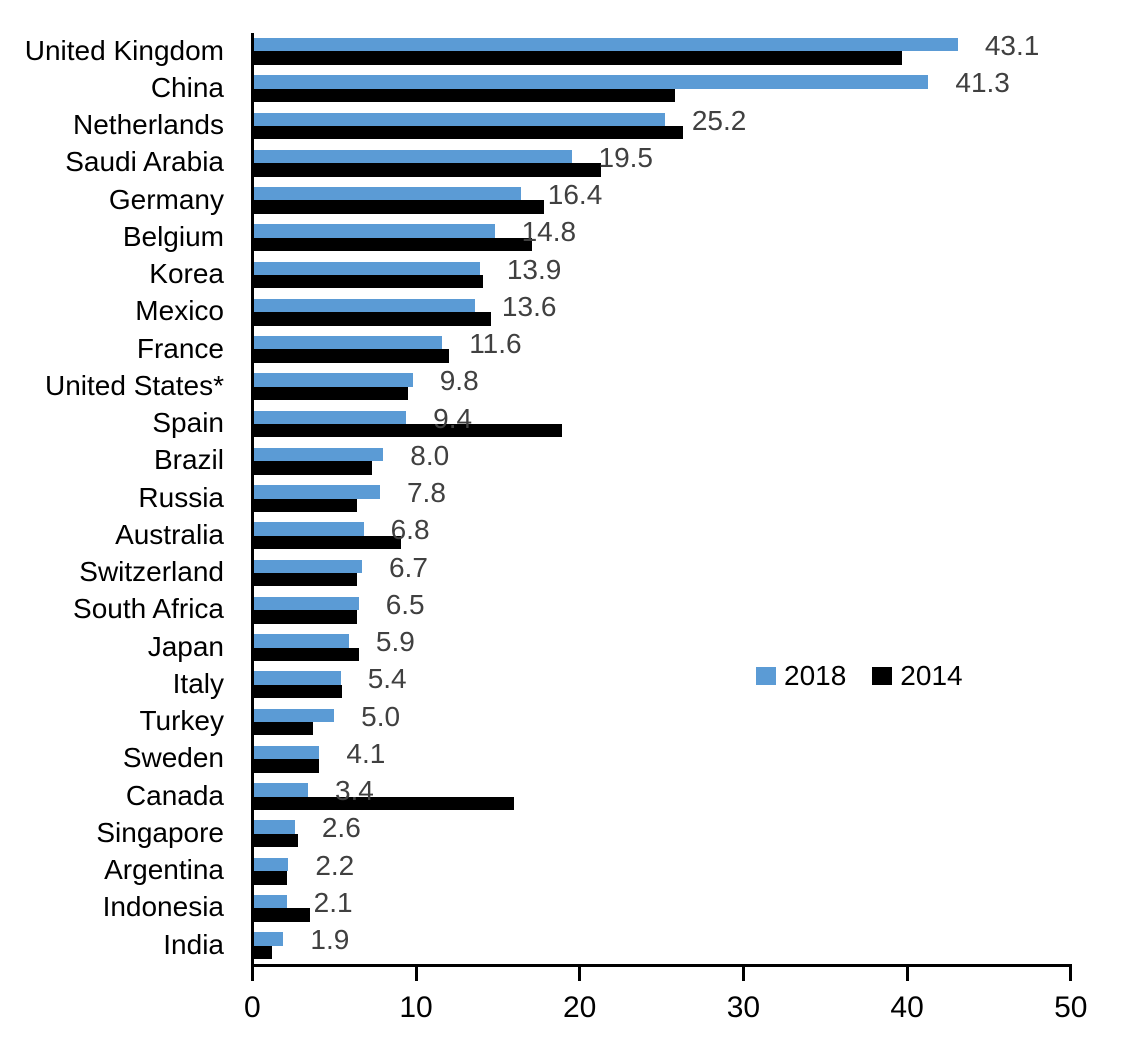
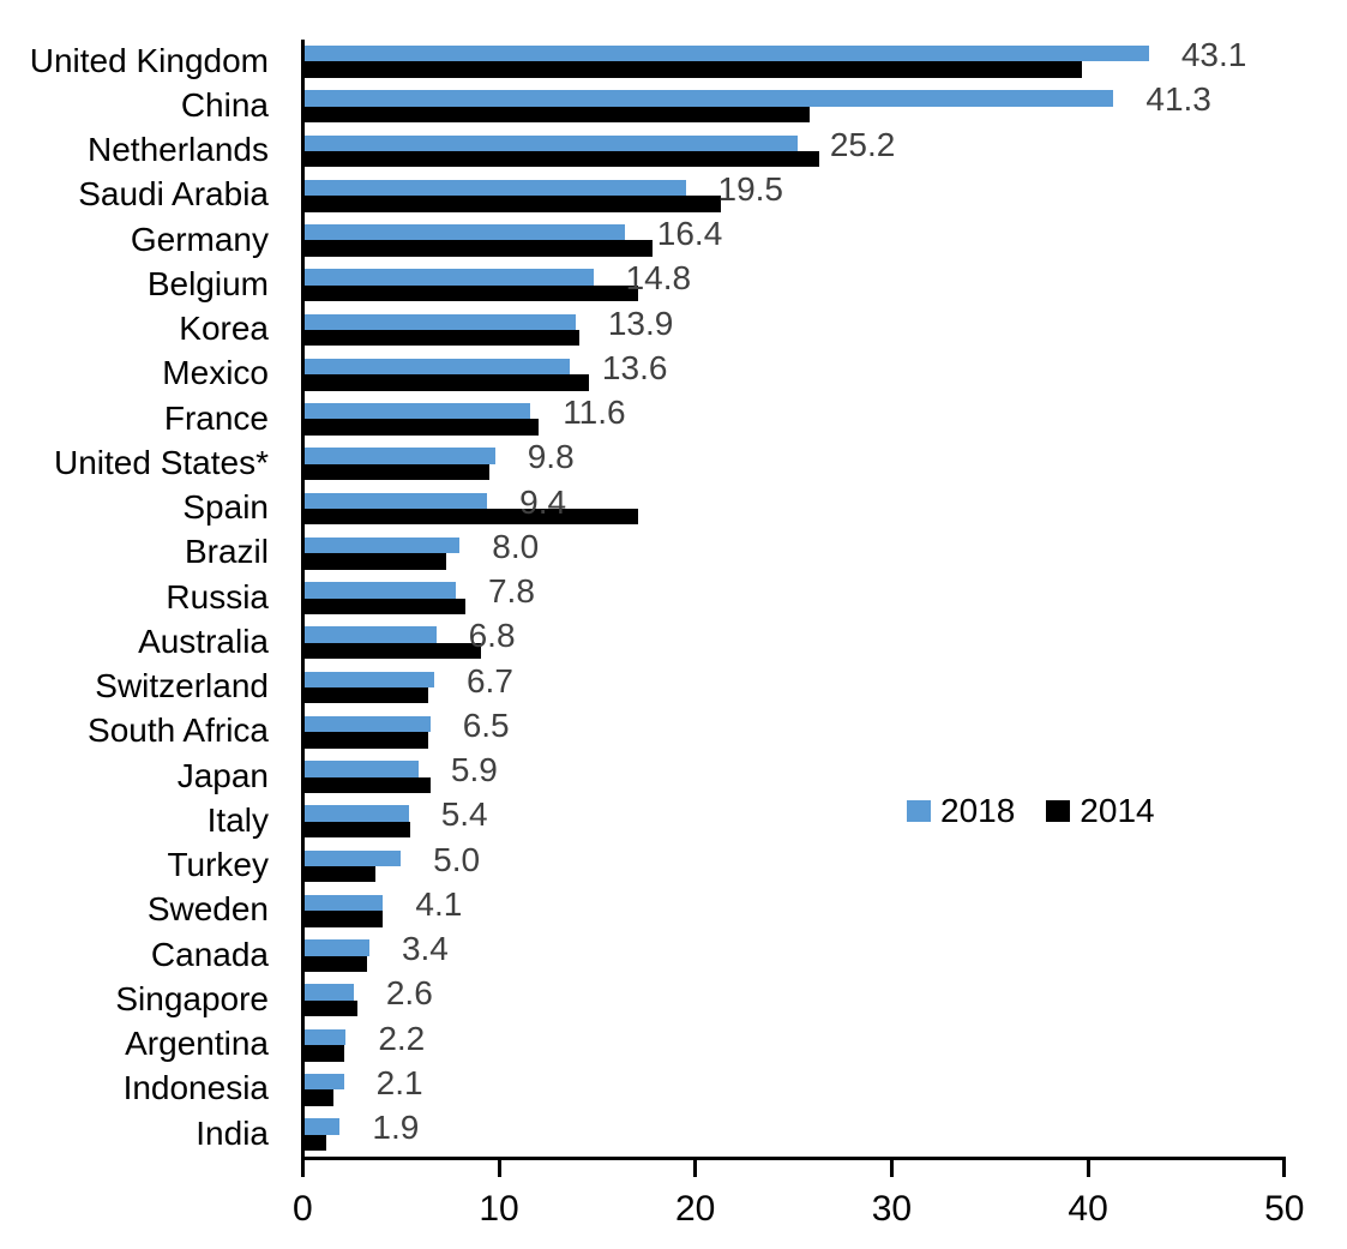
2014/Spain: 18.9 -> 17.1
2014/Russia: 6.4 -> 8.3
2014/Canada: 16.0 -> 3.3
2014/Indonesia: 3.5 -> 1.6
